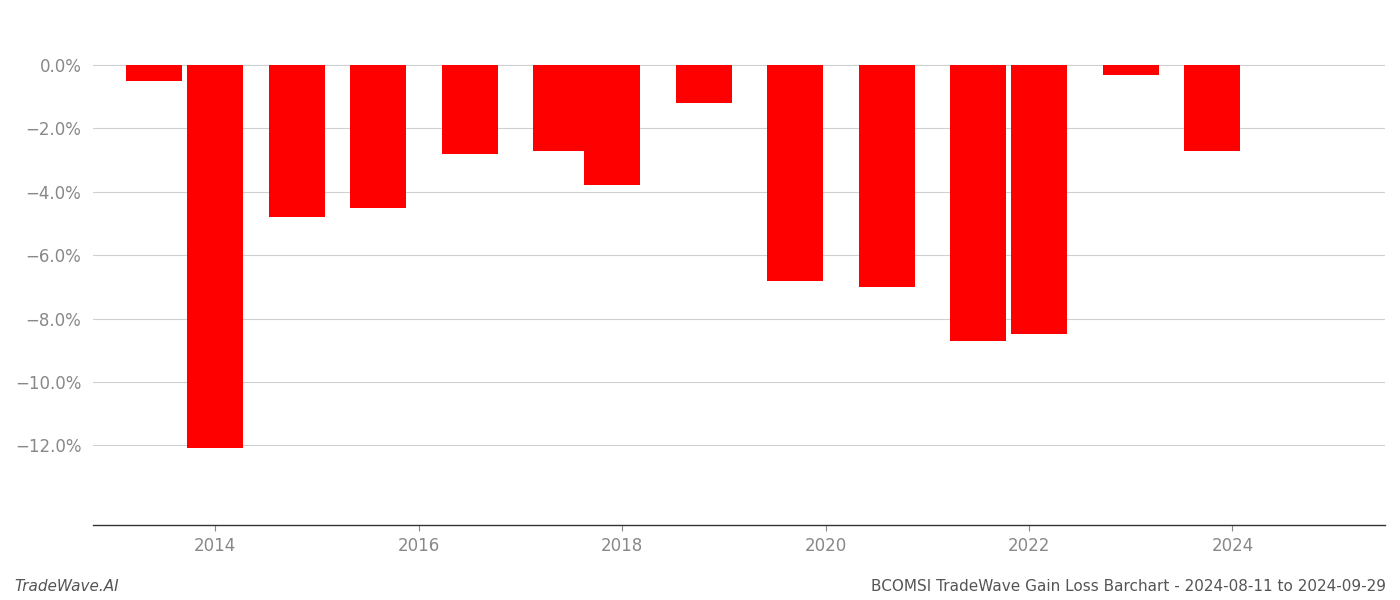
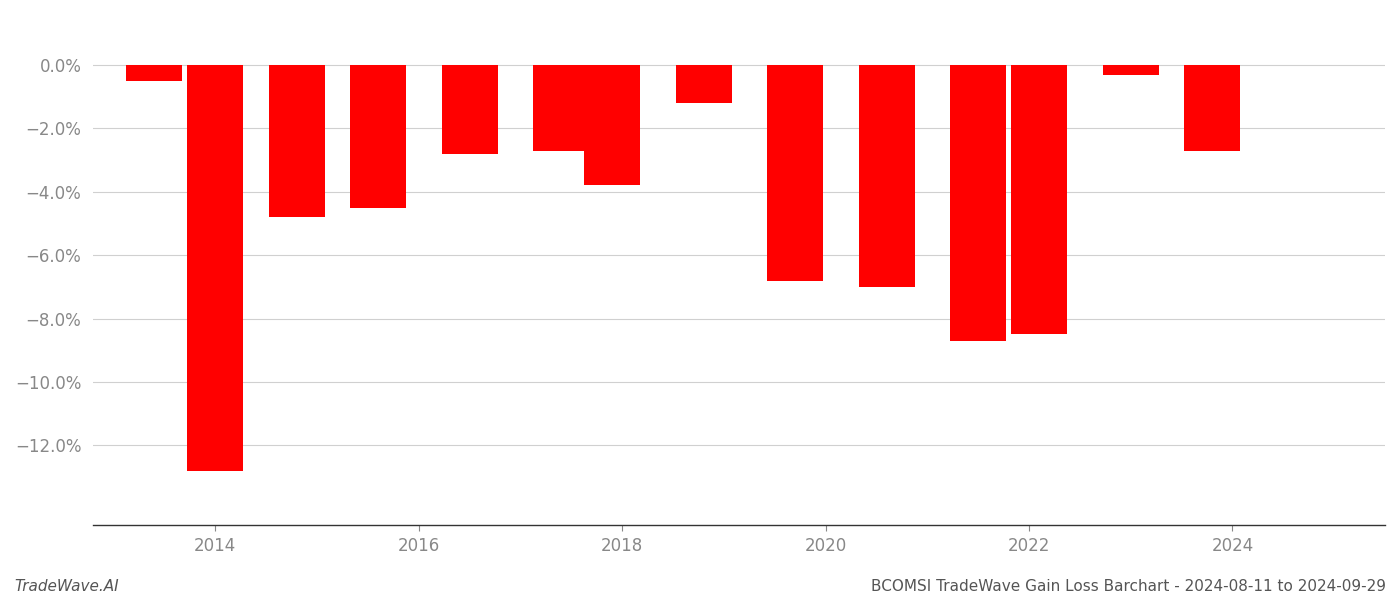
2014: -12.1% -> -12.8%
